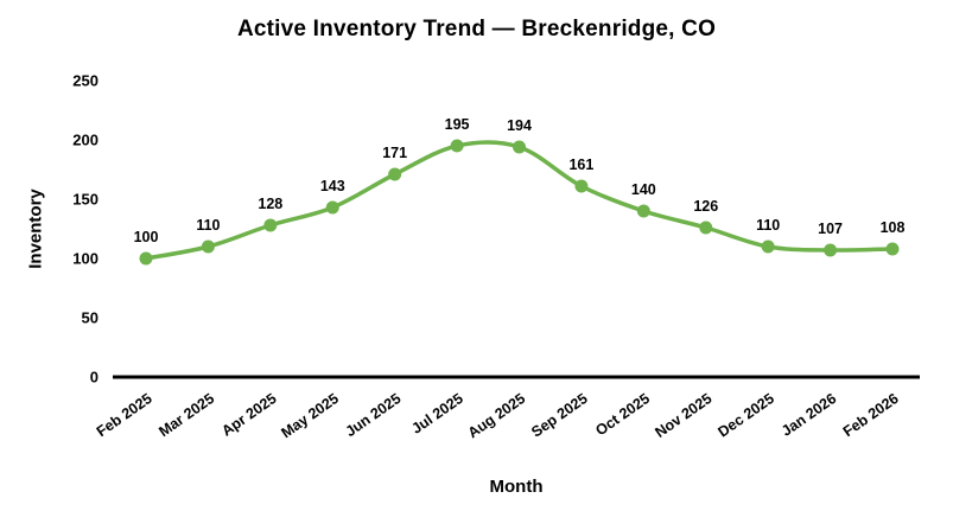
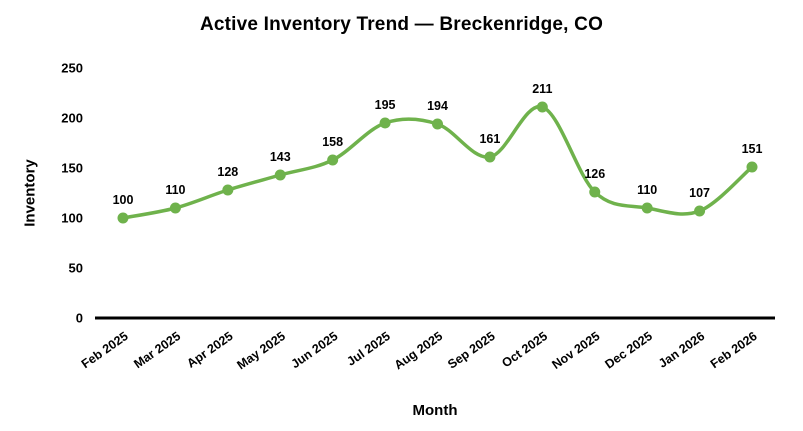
Jun 2025: 171 -> 158
Oct 2025: 140 -> 211
Feb 2026: 108 -> 151
